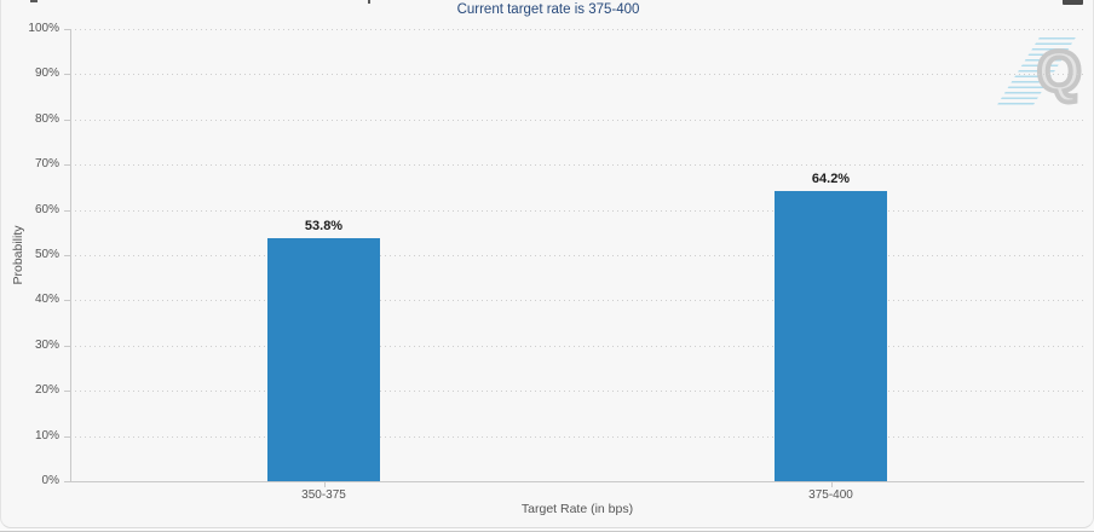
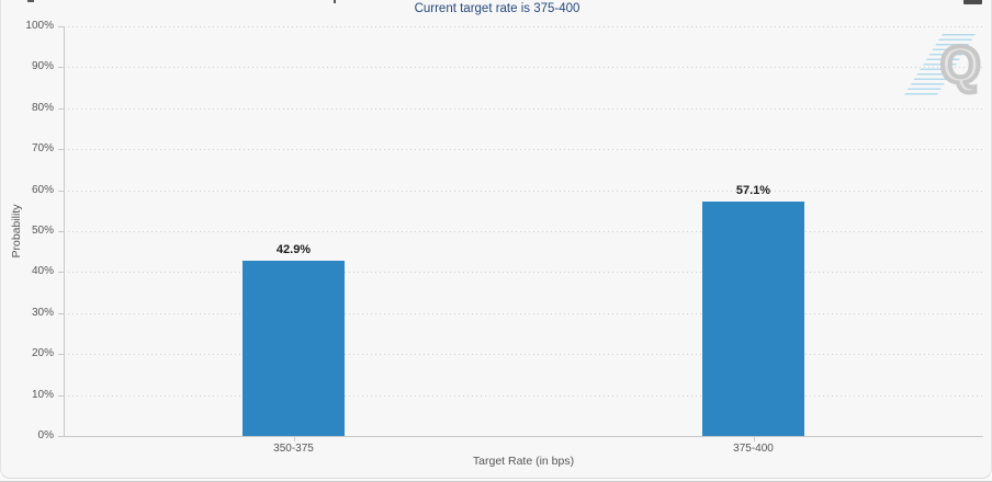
350-375: 53.8% -> 42.9%
375-400: 64.2% -> 57.1%
